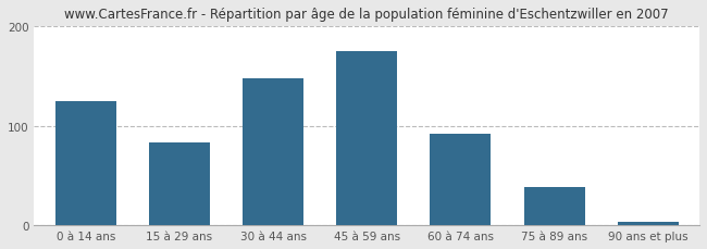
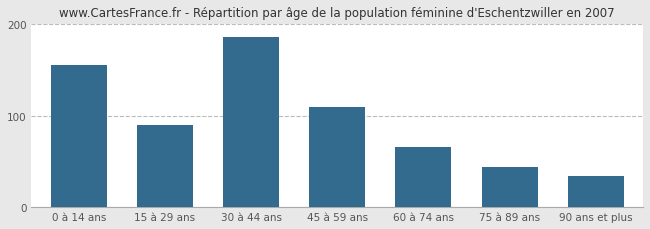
0 à 14 ans: 125 -> 156
15 à 29 ans: 83 -> 90
30 à 44 ans: 148 -> 186
45 à 59 ans: 175 -> 110
60 à 74 ans: 92 -> 66
75 à 89 ans: 38 -> 44
90 ans et plus: 4 -> 34
